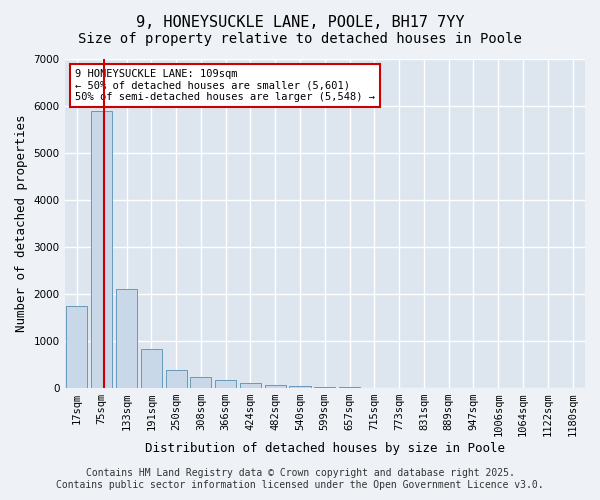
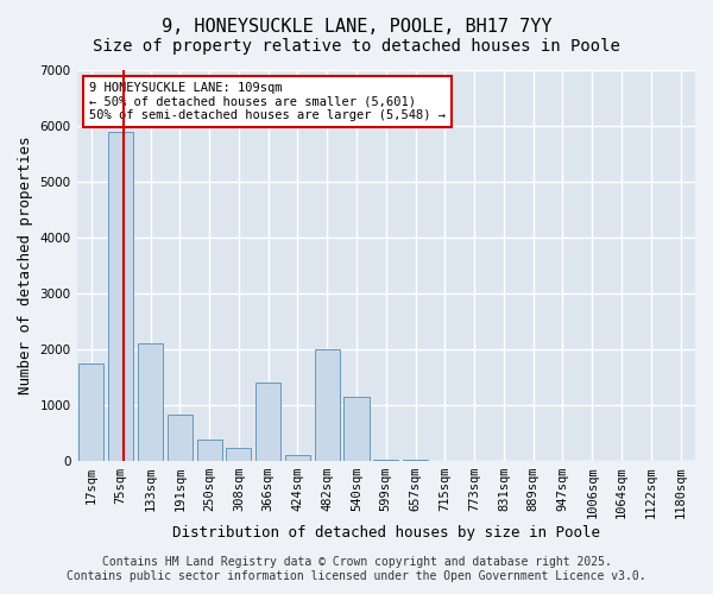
366sqm: 160 -> 1400
482sqm: 70 -> 2000
540sqm: 40 -> 1150
